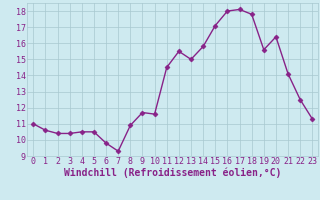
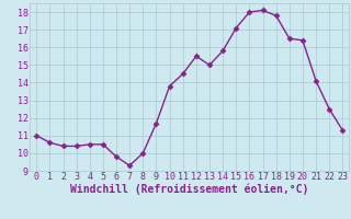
8: 10.9 -> 10.0
10: 11.6 -> 13.8
19: 15.6 -> 16.5
